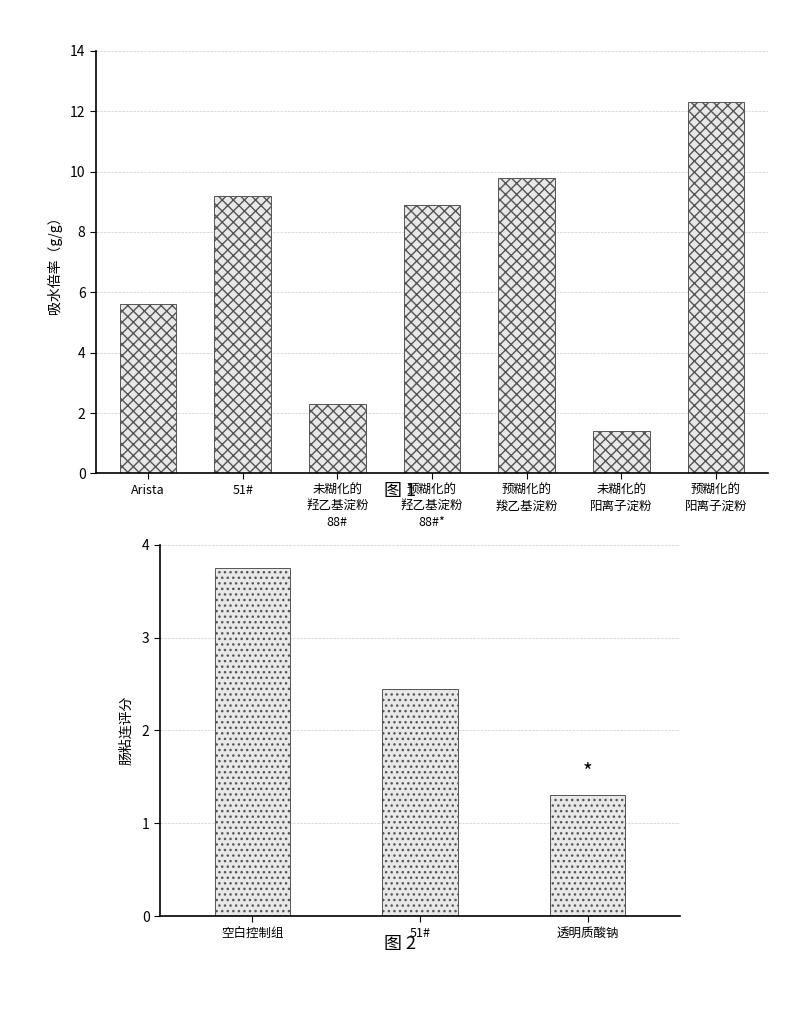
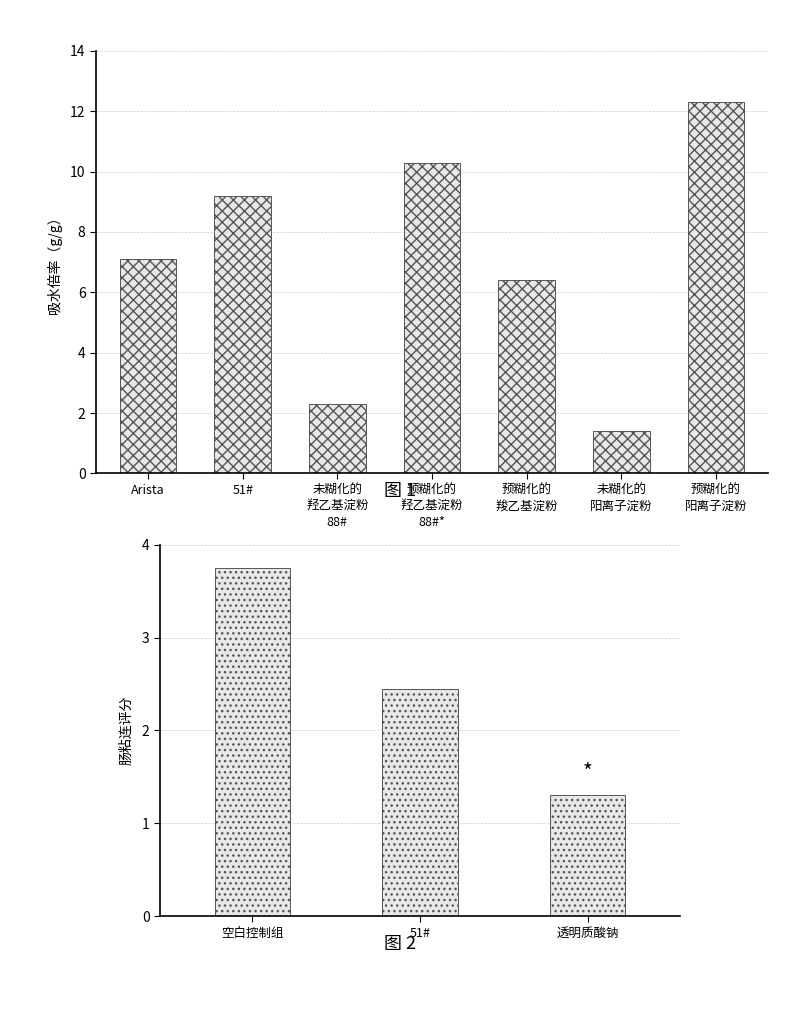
Arista: 5.6 -> 7.1
预糊化的 羟乙基淀粉 88#*: 8.9 -> 10.3
预糊化的 羧乙基淀粉: 9.8 -> 6.4
